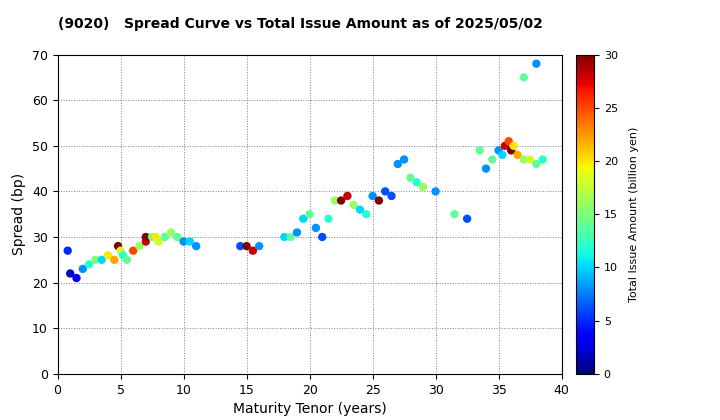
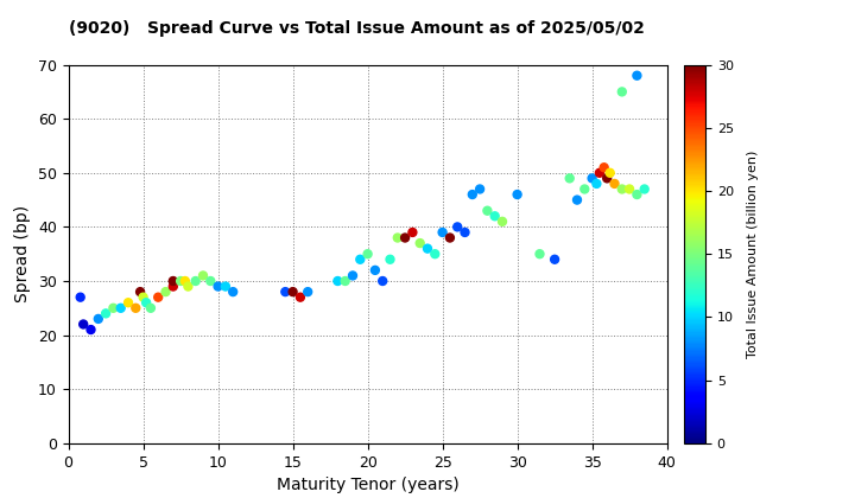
30: 40 -> 46
